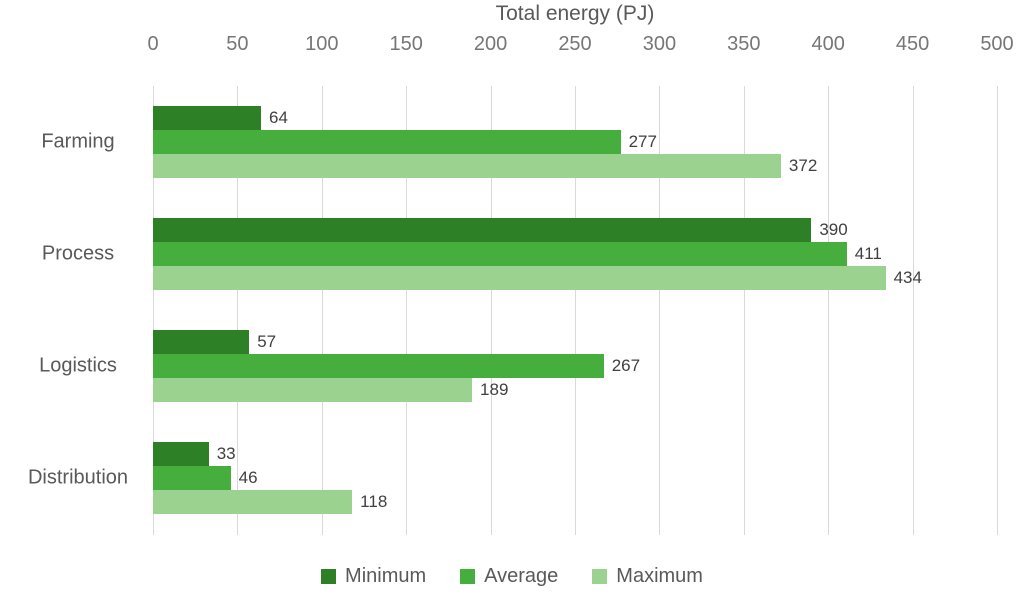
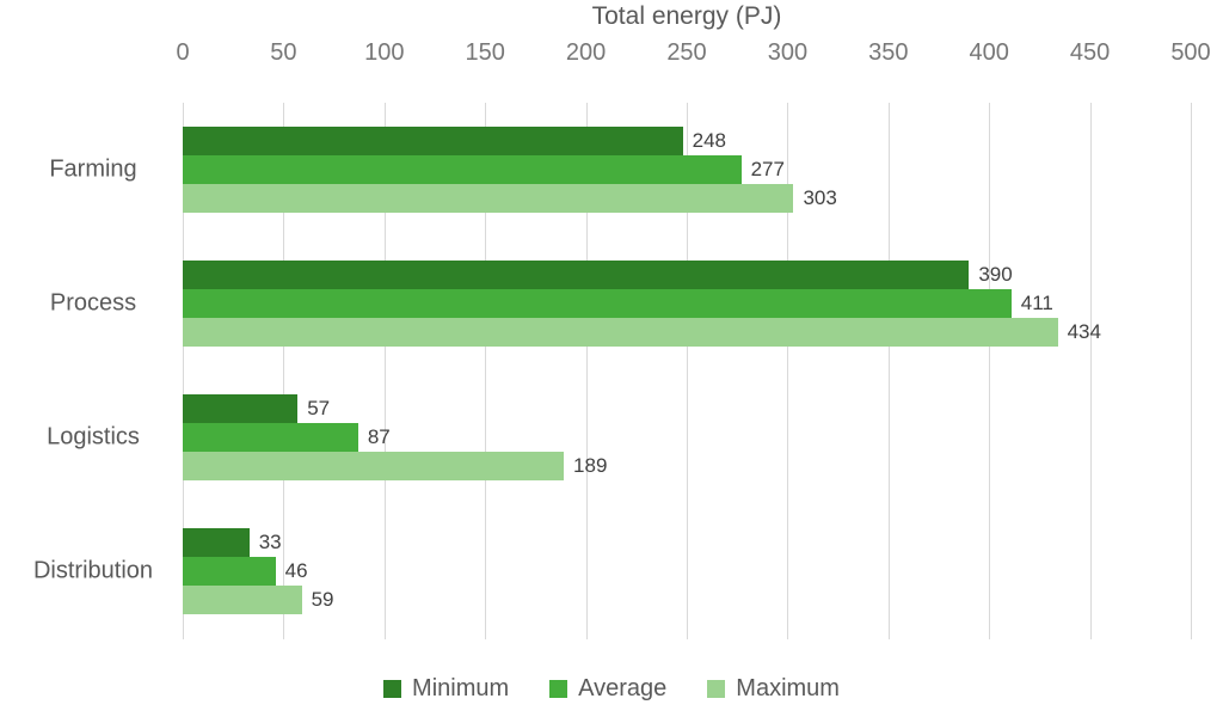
Minimum/Farming: 64 -> 248
Maximum/Farming: 372 -> 303
Average/Logistics: 267 -> 87
Maximum/Distribution: 118 -> 59
